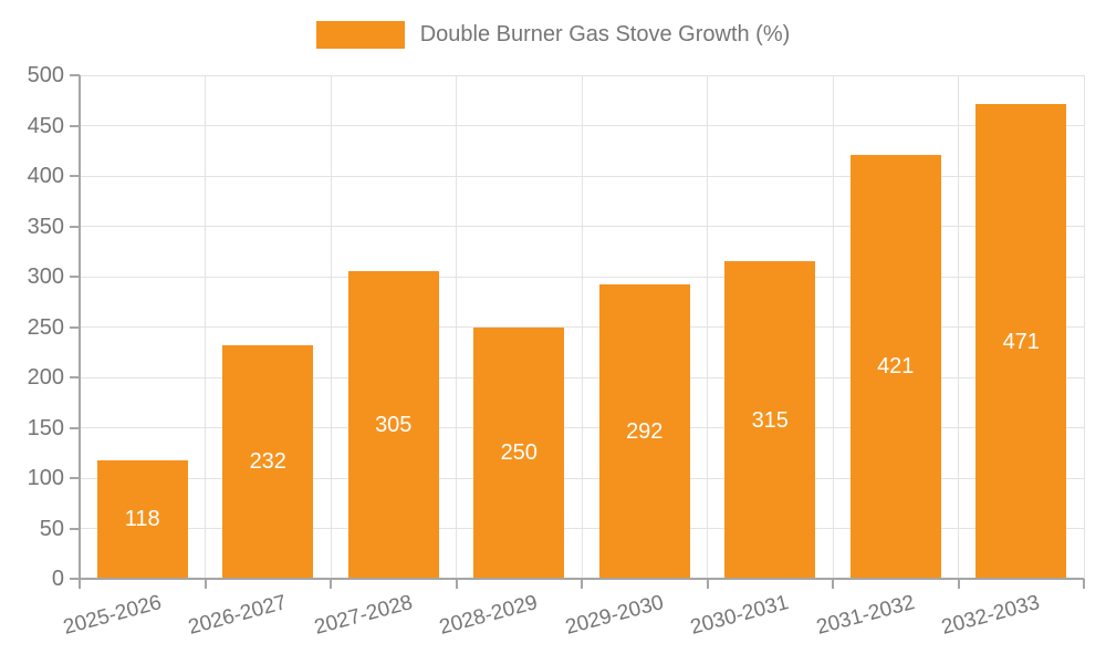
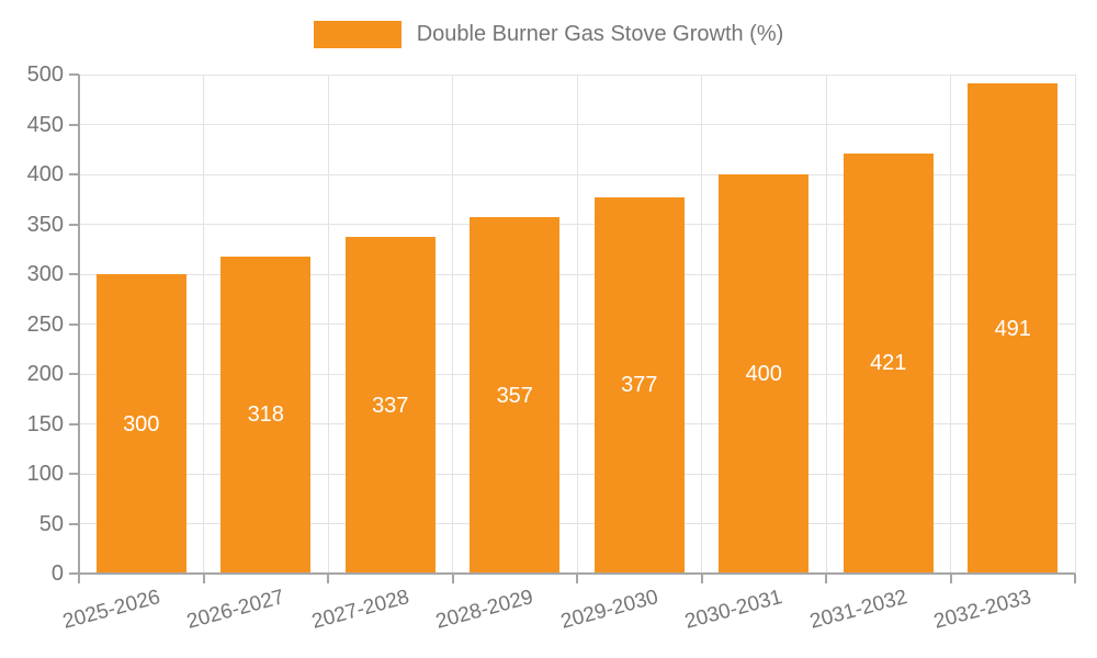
2025-2026: 118 -> 300
2026-2027: 232 -> 318
2027-2028: 305 -> 337
2028-2029: 250 -> 357
2029-2030: 292 -> 377
2030-2031: 315 -> 400
2032-2033: 471 -> 491
